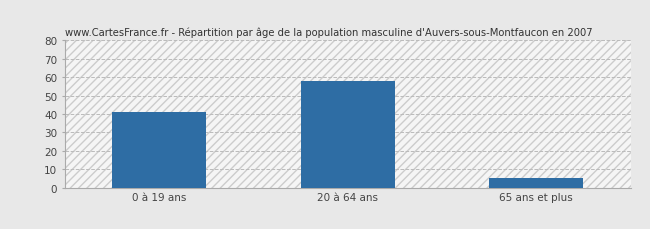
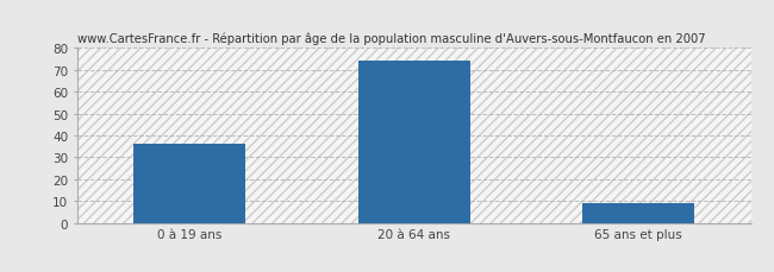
0 à 19 ans: 41 -> 36
20 à 64 ans: 58 -> 74
65 ans et plus: 5 -> 9
